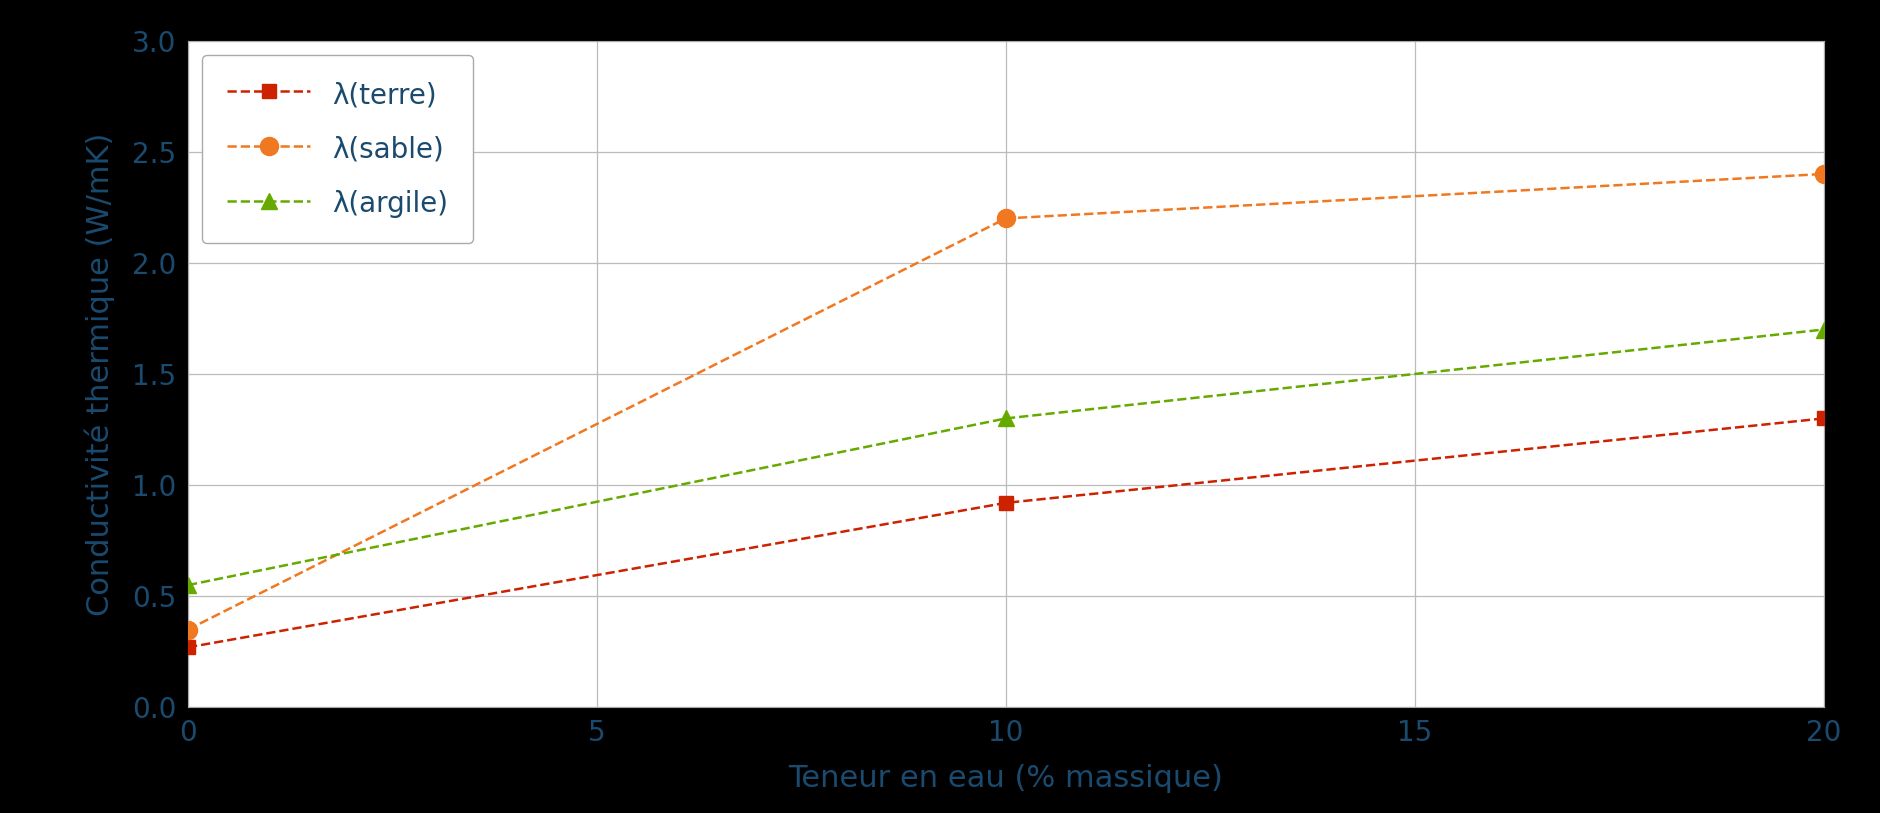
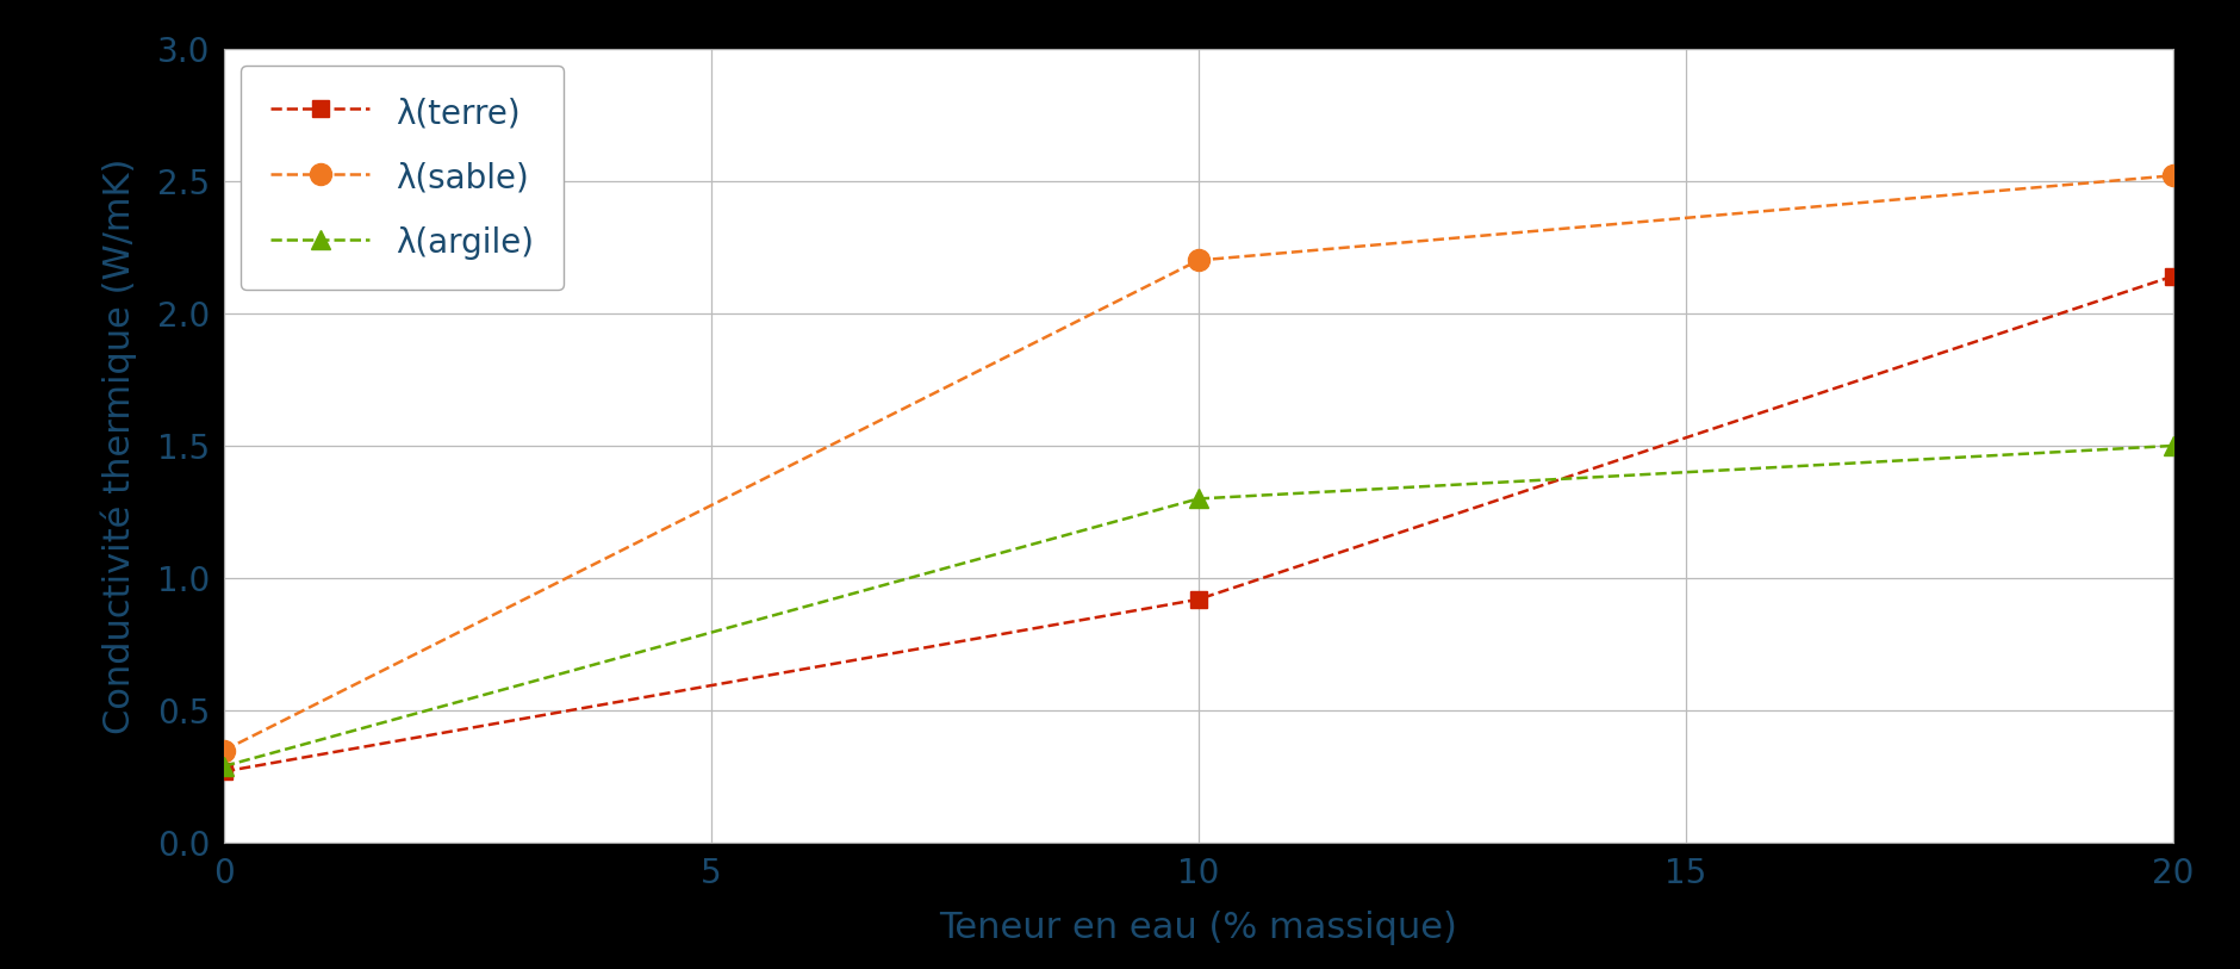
λ(argile)/0: 0.55 -> 0.29
λ(terre)/20: 1.30 -> 2.14
λ(sable)/20: 2.40 -> 2.52
λ(argile)/20: 1.70 -> 1.50
